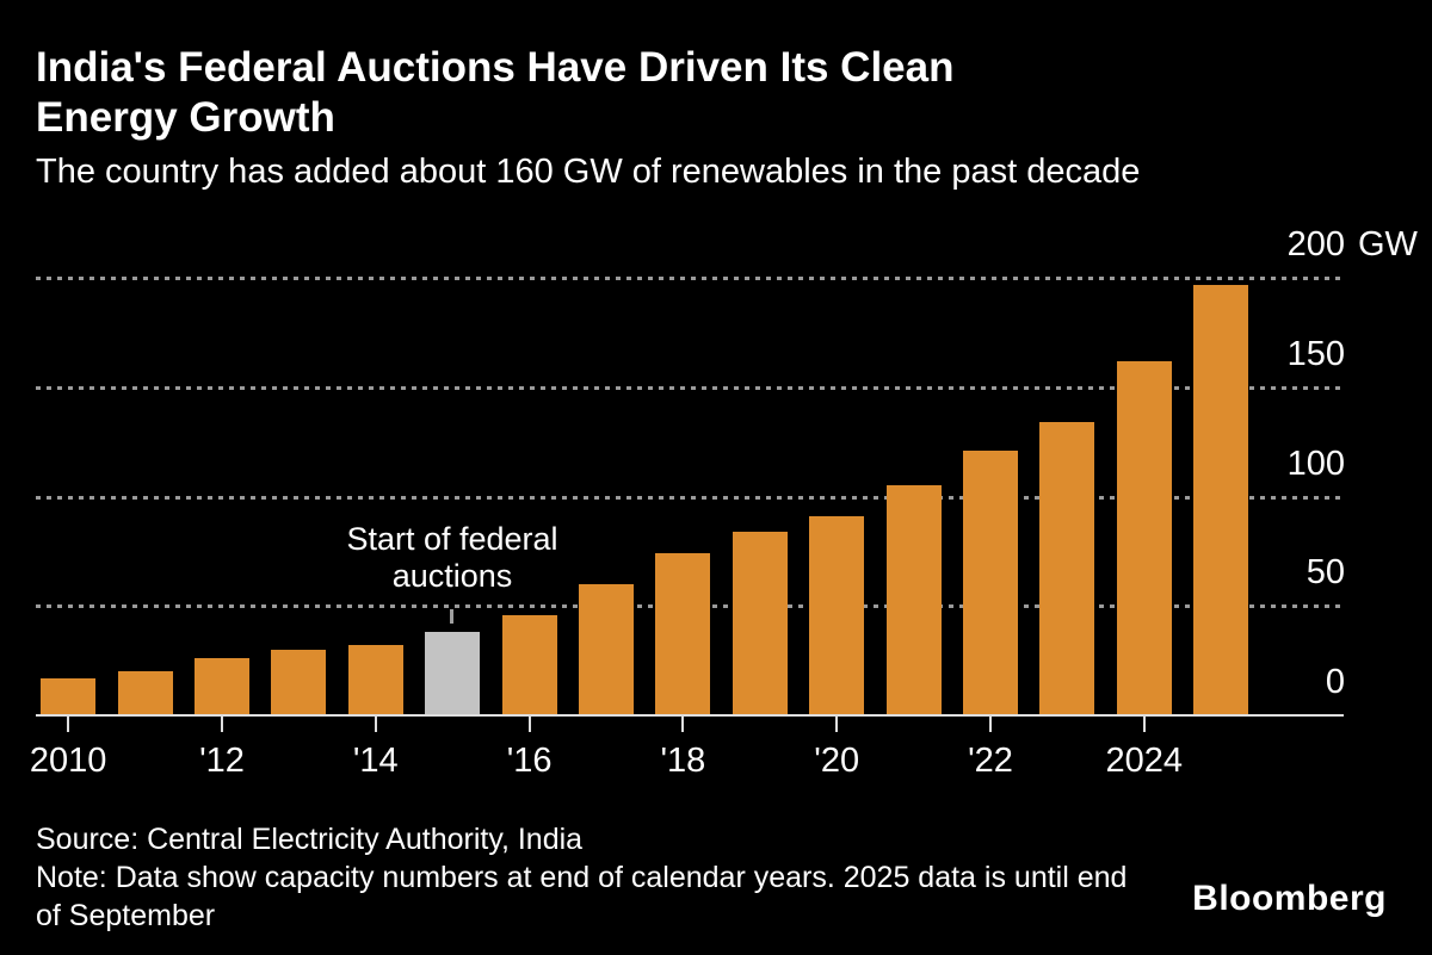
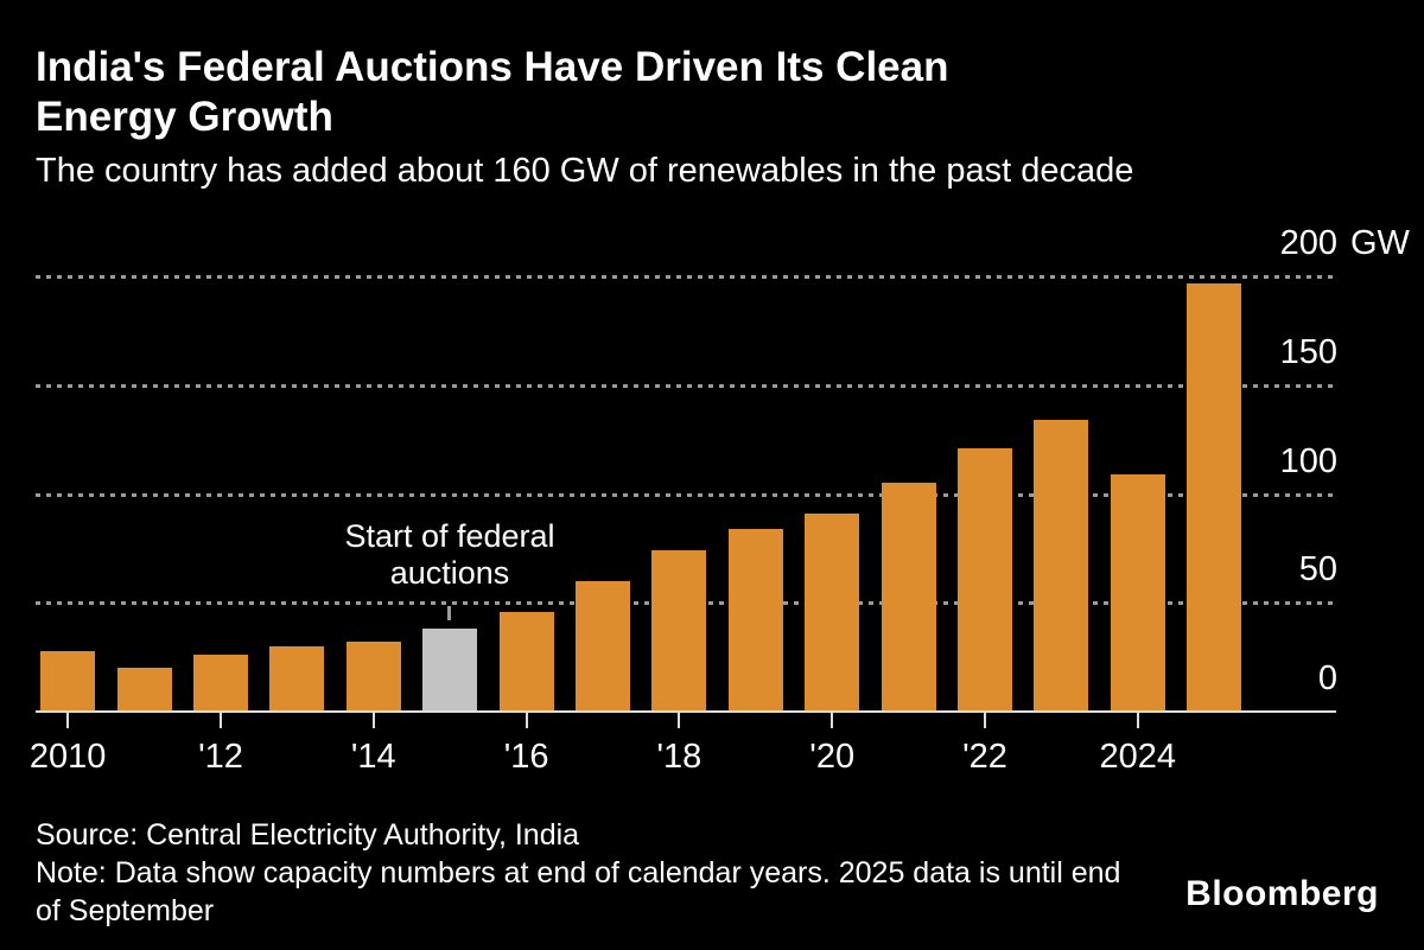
2010: 17 -> 28
2024: 162 -> 109
